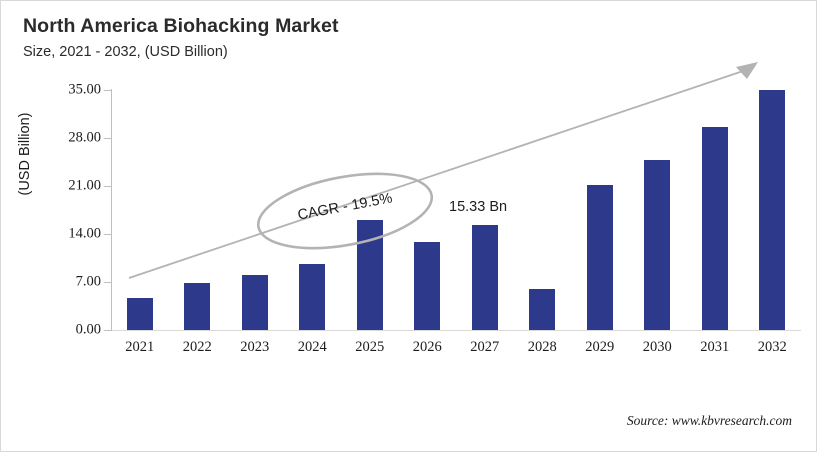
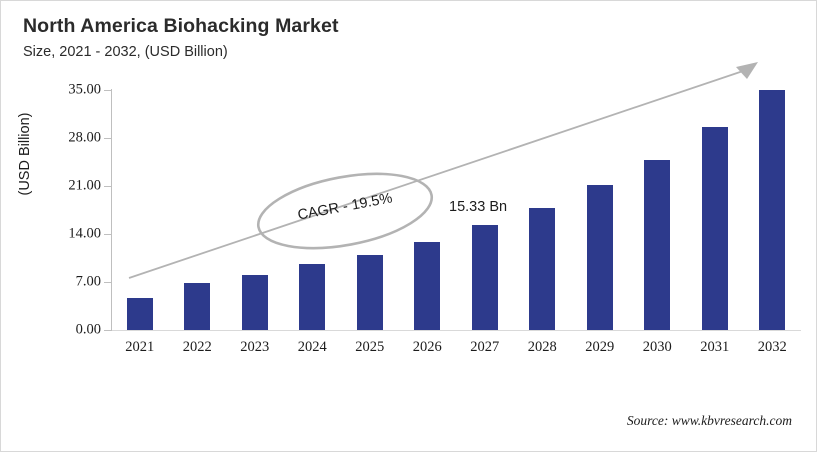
2025: 16 -> 11
2028: 6 -> 18
